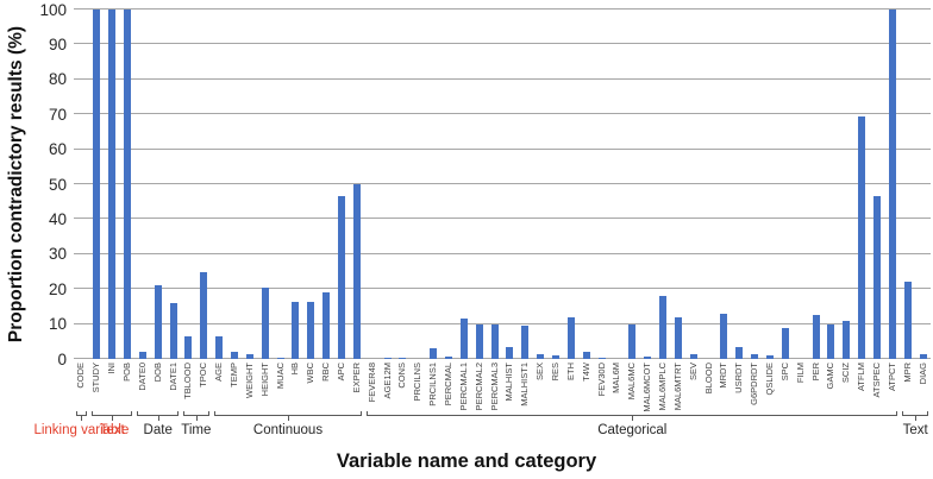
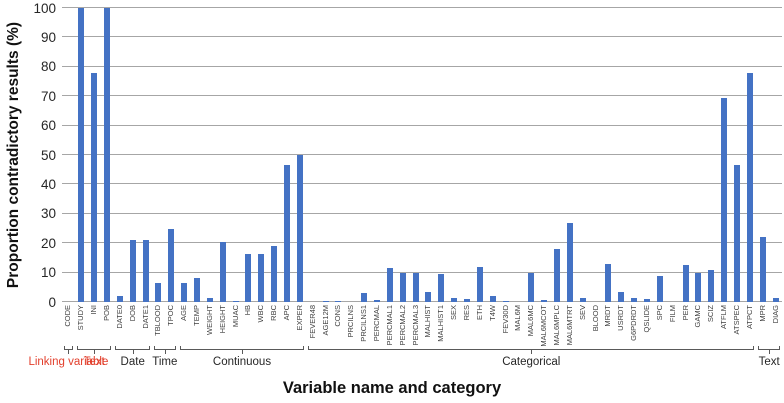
INI: 100 -> 78
DATE1: 16 -> 21
TEMP: 2 -> 8
MAL6MTRT: 12 -> 27
ATPCT: 100 -> 78
